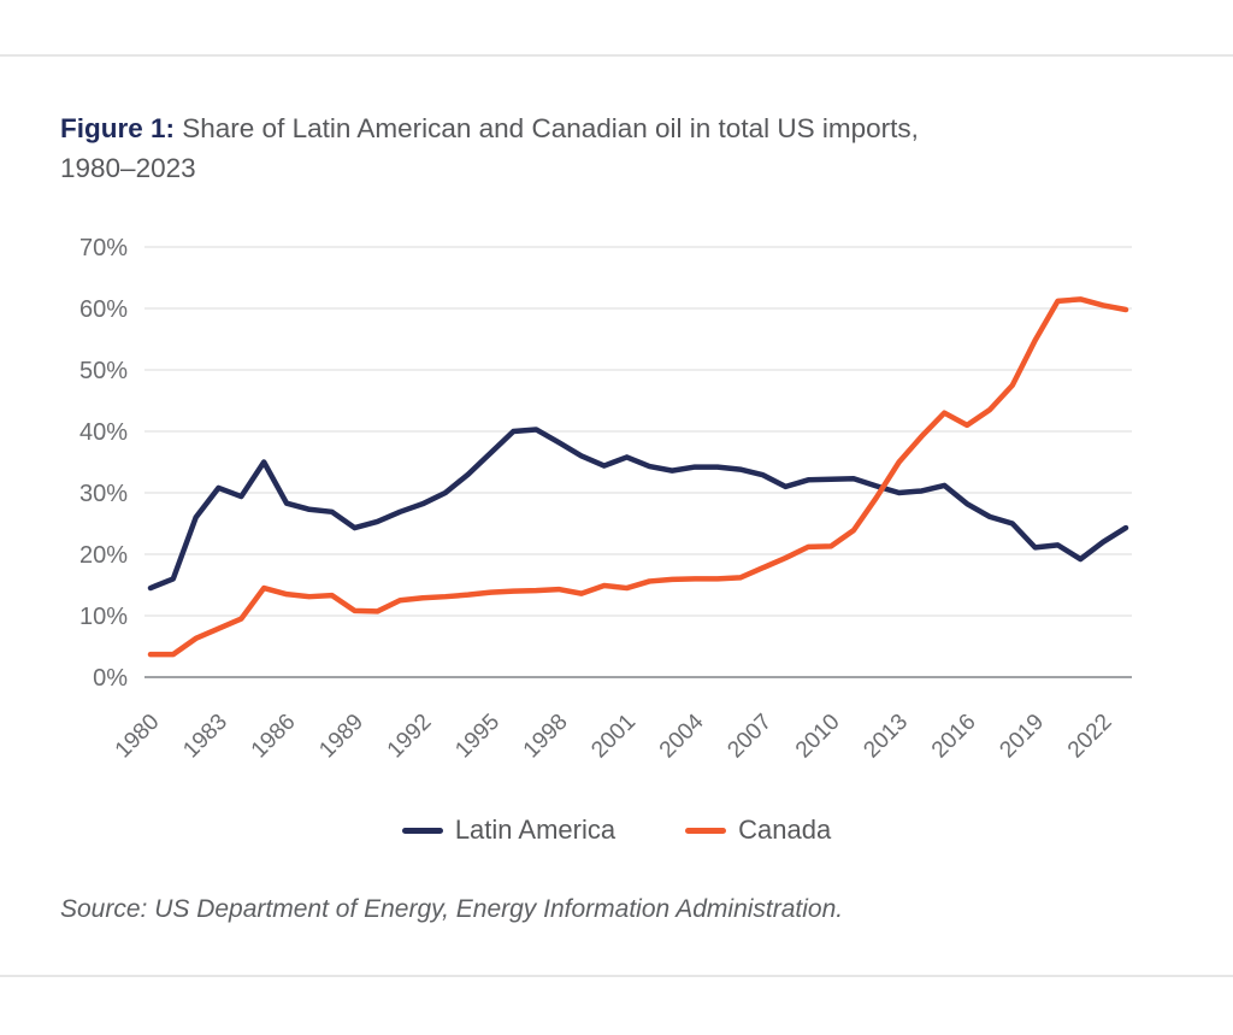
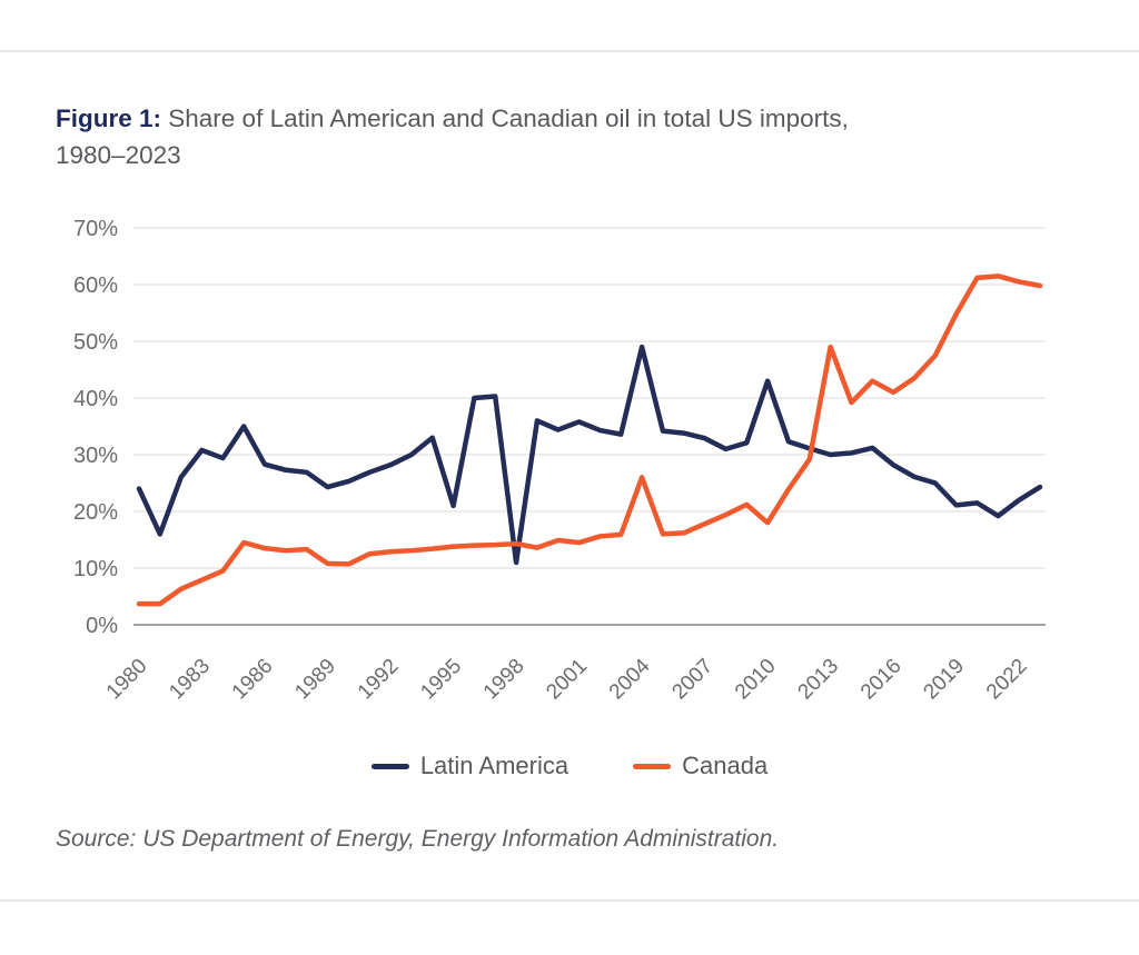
Latin America/1980: 14% -> 24%
Latin America/1995: 36% -> 21%
Latin America/1998: 38% -> 11%
Latin America/2004: 34% -> 49%
Canada/2004: 16% -> 26%
Latin America/2010: 32% -> 43%
Canada/2010: 21% -> 18%
Canada/2013: 35% -> 49%
